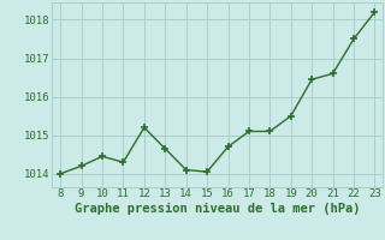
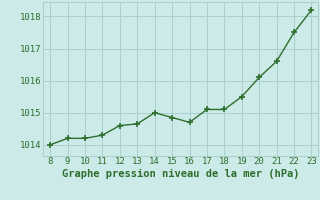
10: 1014.45 -> 1014.20
12: 1015.20 -> 1014.60
14: 1014.10 -> 1015.00
15: 1014.05 -> 1014.85
20: 1016.45 -> 1016.10
